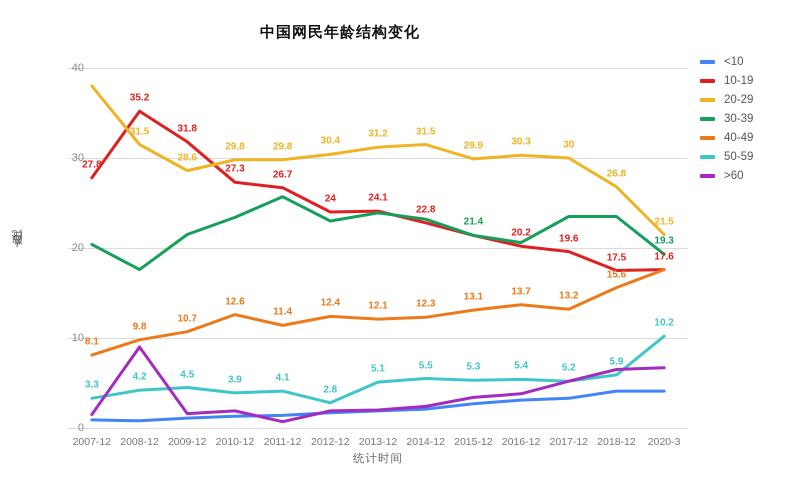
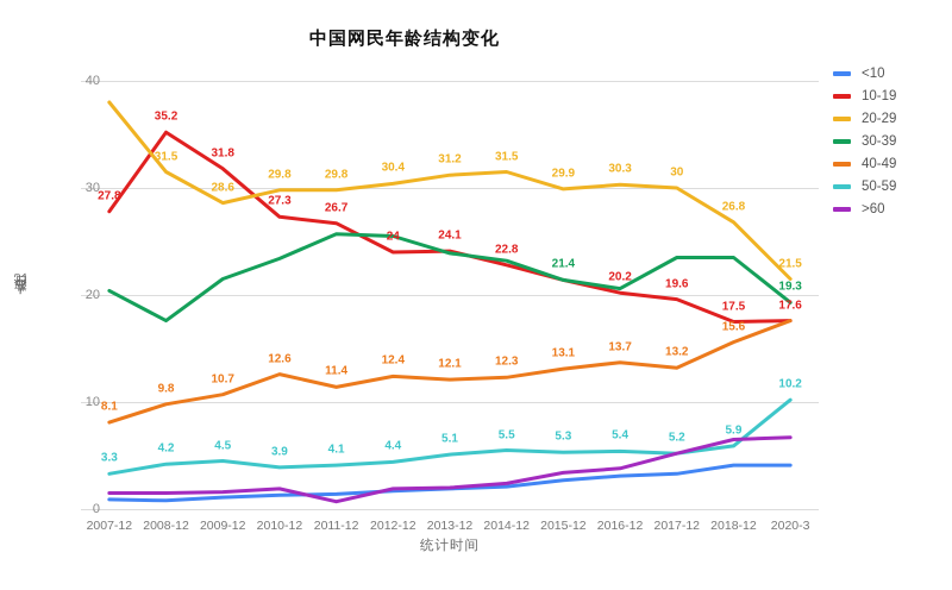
>60/2008-12: 9 -> 2
30-39/2012-12: 23 -> 26
50-59/2012-12: 2.8 -> 4.4
